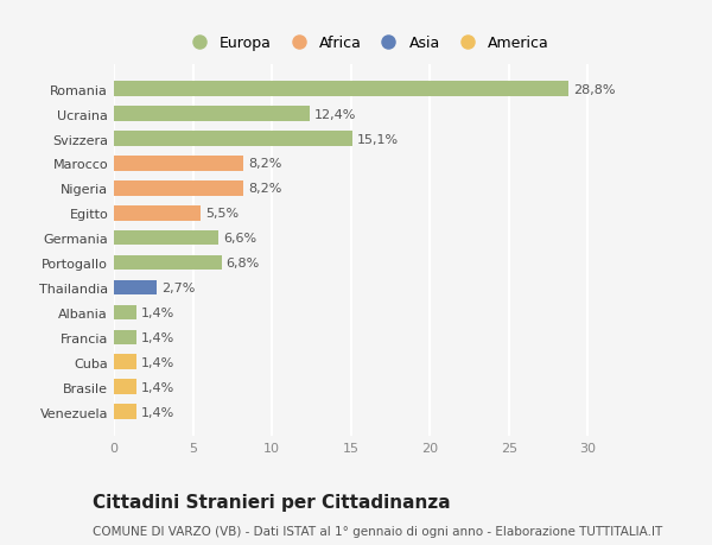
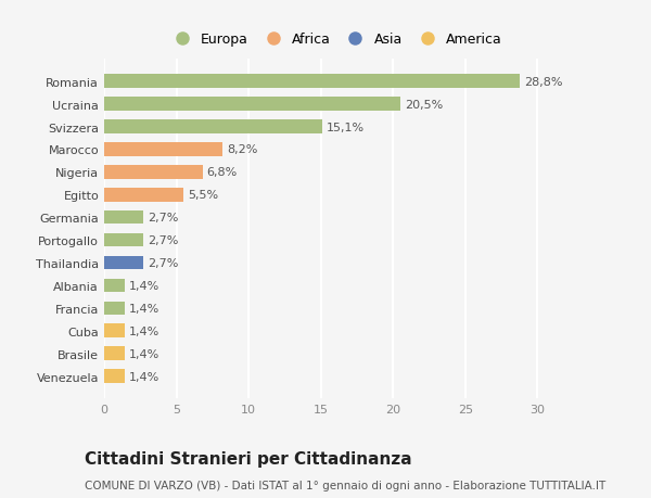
Ucraina: 12,4% -> 20,5%
Nigeria: 8,2% -> 6,8%
Germania: 6,6% -> 2,7%
Portogallo: 6,8% -> 2,7%
